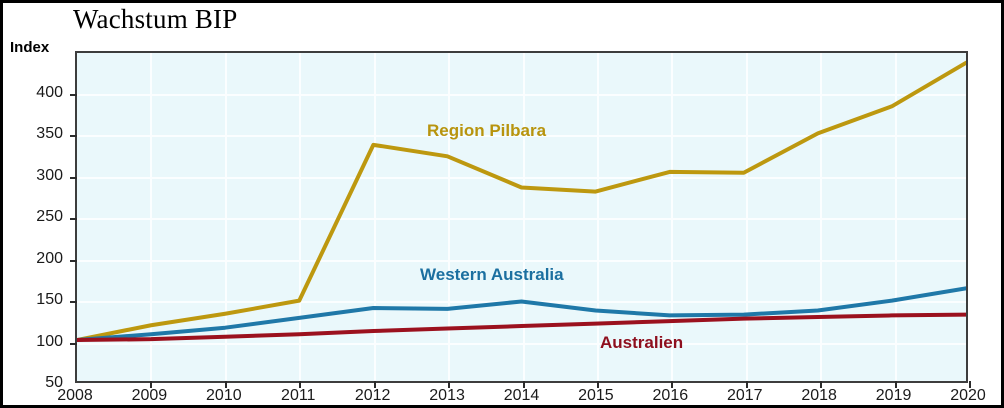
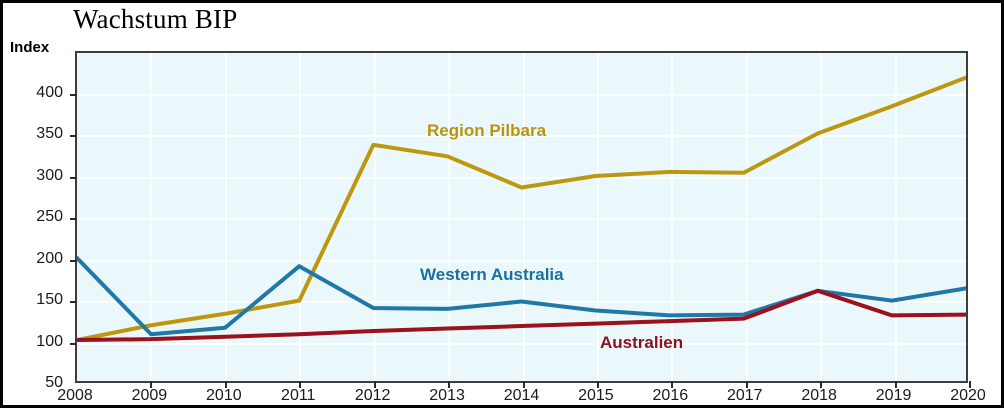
Western Australia/2008: 100 -> 200
Western Australia/2011: 130 -> 190
Region Pilbara/2015: 280 -> 300
Western Australia/2018: 140 -> 160
Australien/2018: 130 -> 160
Region Pilbara/2020: 440 -> 420
